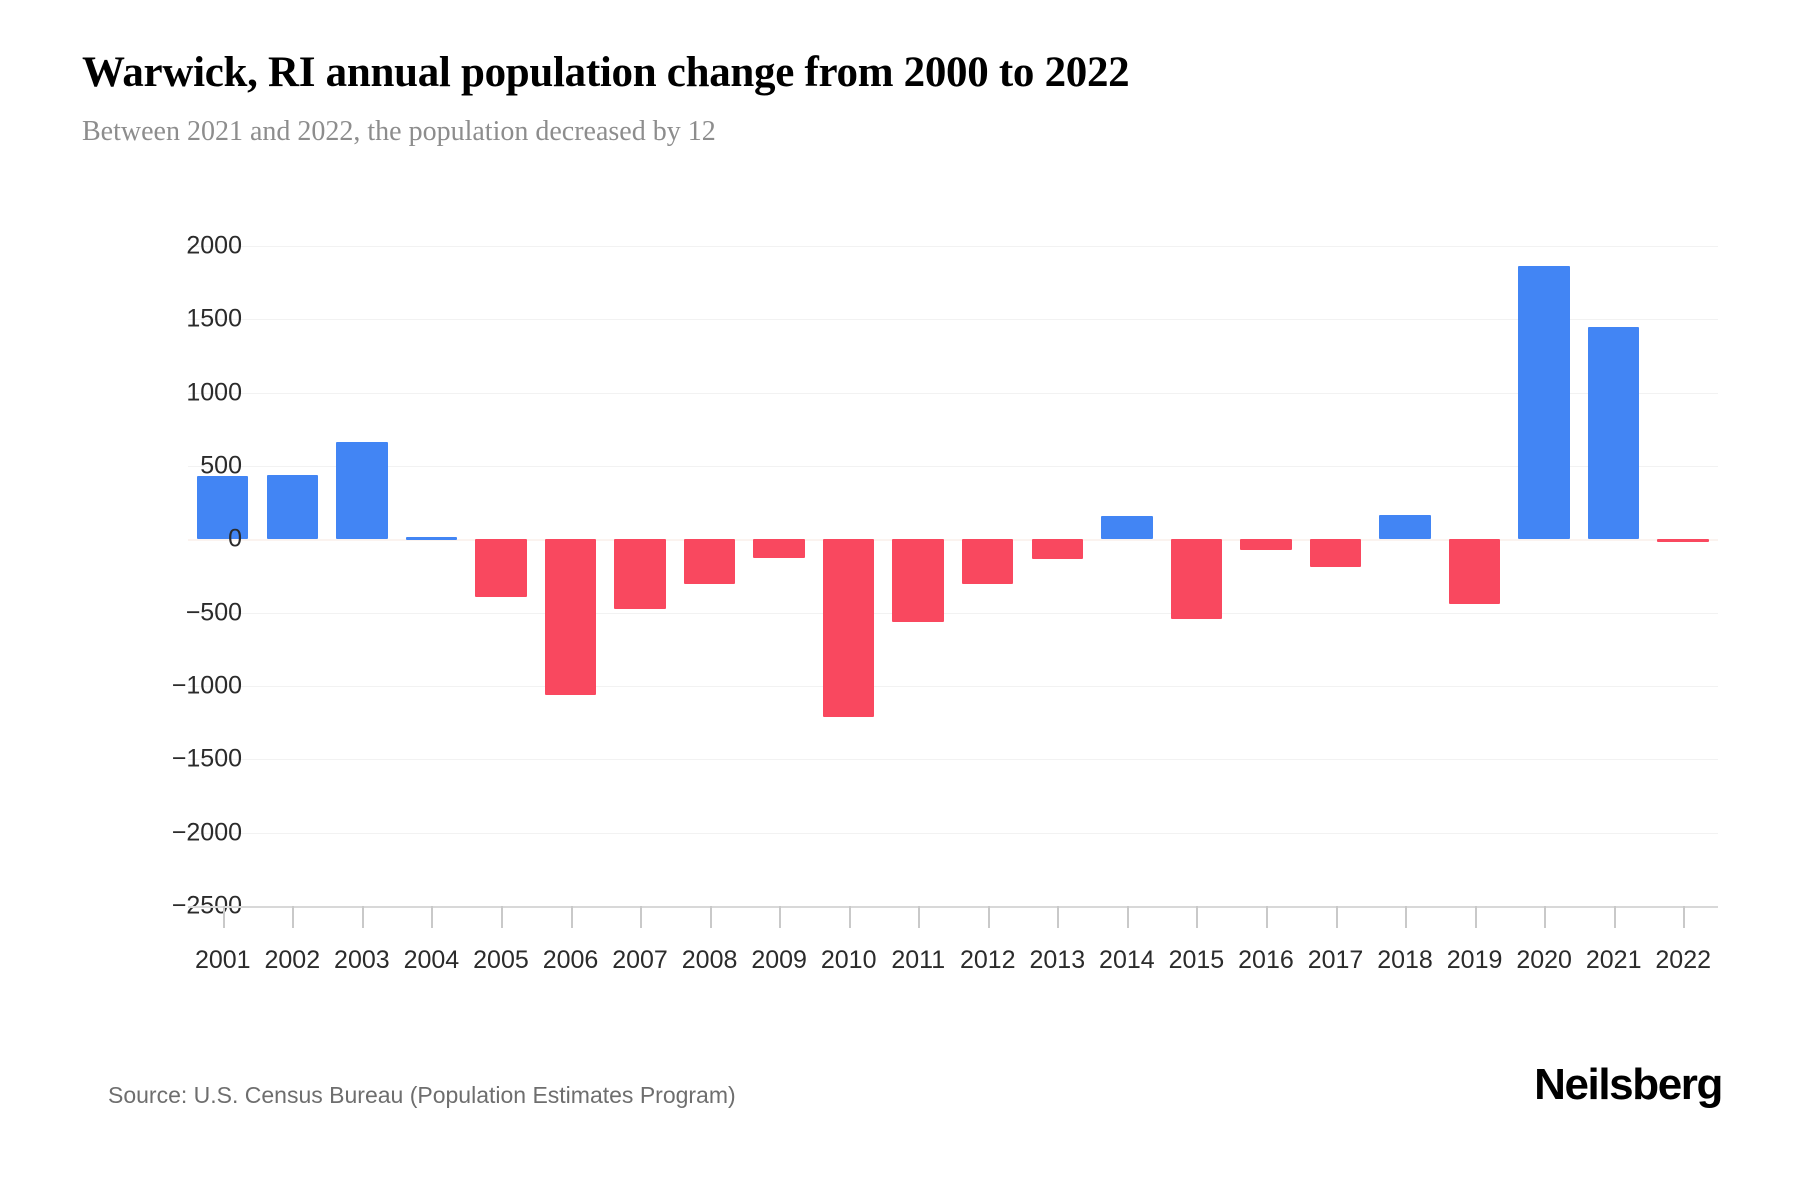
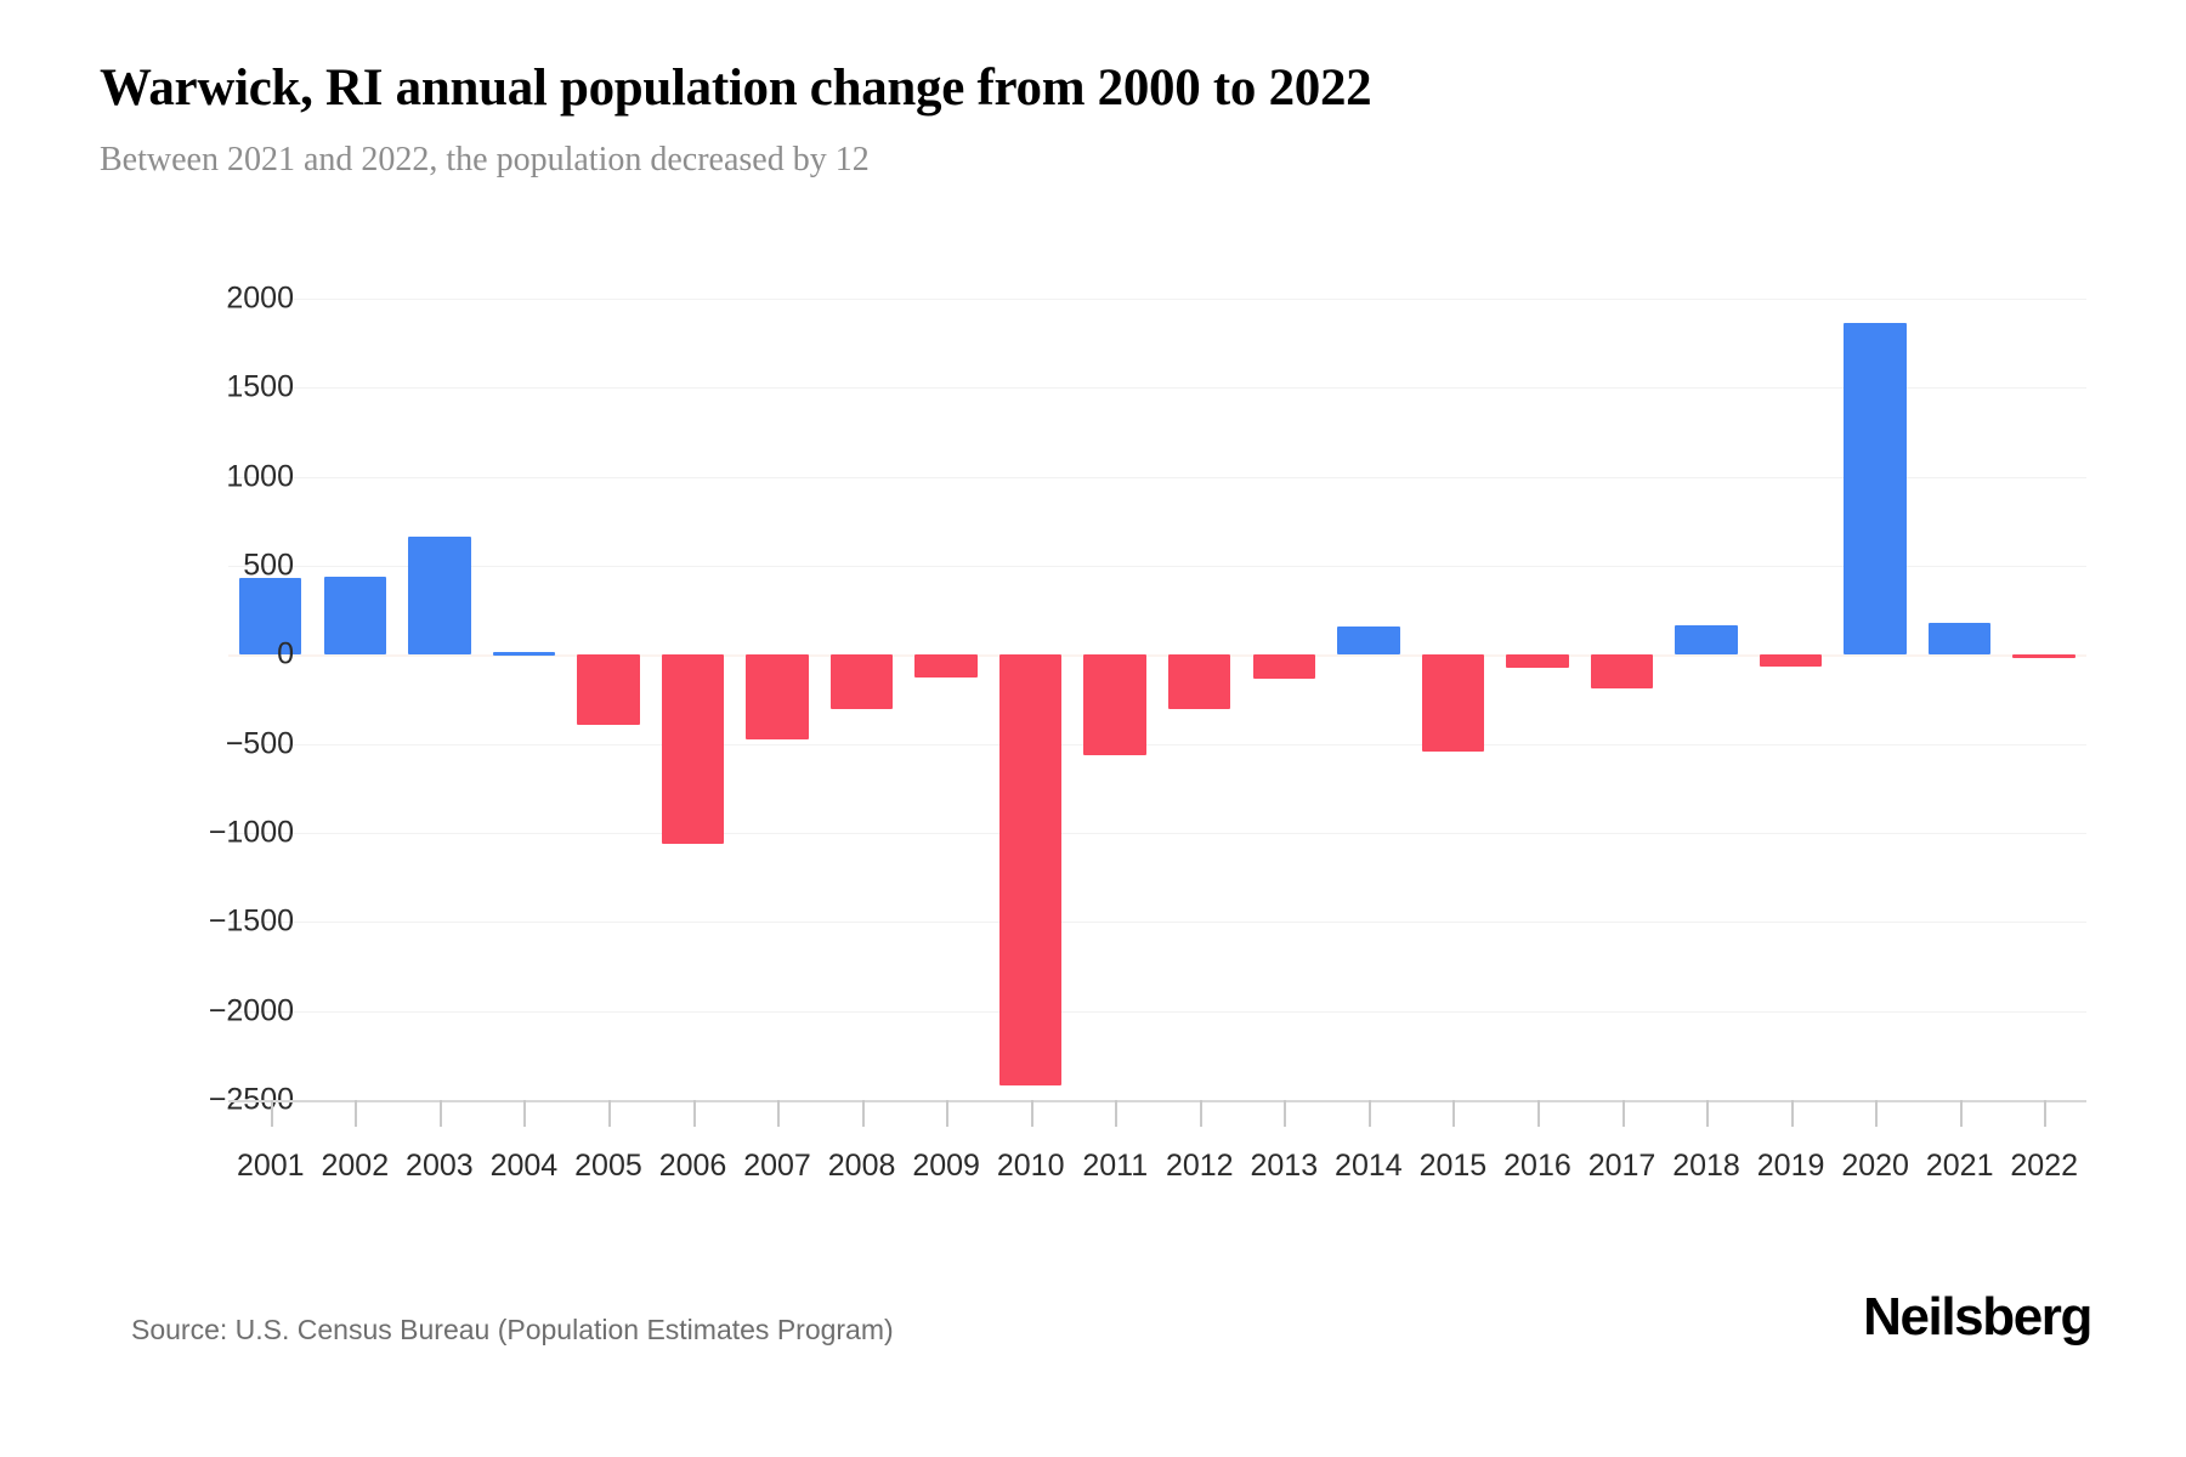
2010: -1210 -> -2420
2019: -440 -> -60
2021: 1450 -> 180
